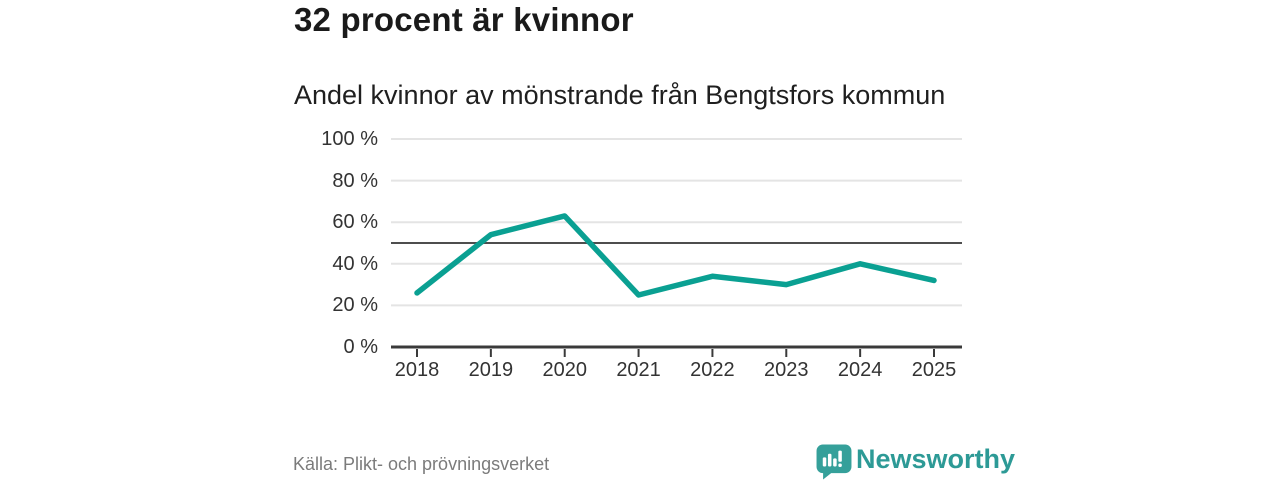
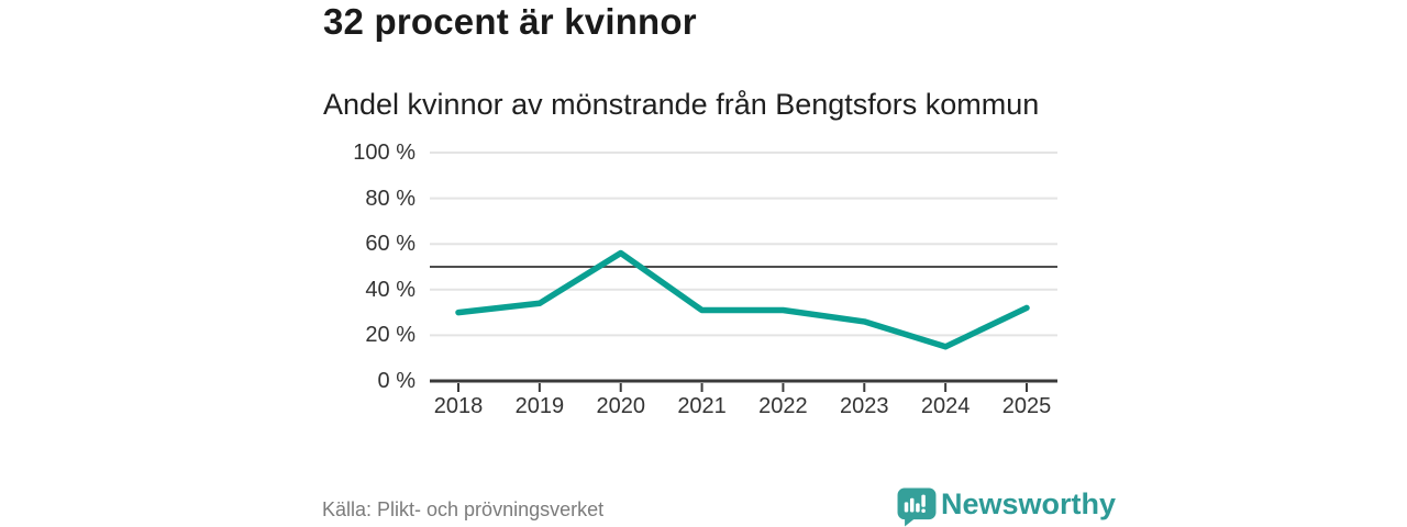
2018: 26% -> 30%
2019: 54% -> 34%
2020: 63% -> 56%
2021: 25% -> 31%
2022: 34% -> 31%
2023: 30% -> 26%
2024: 40% -> 15%
